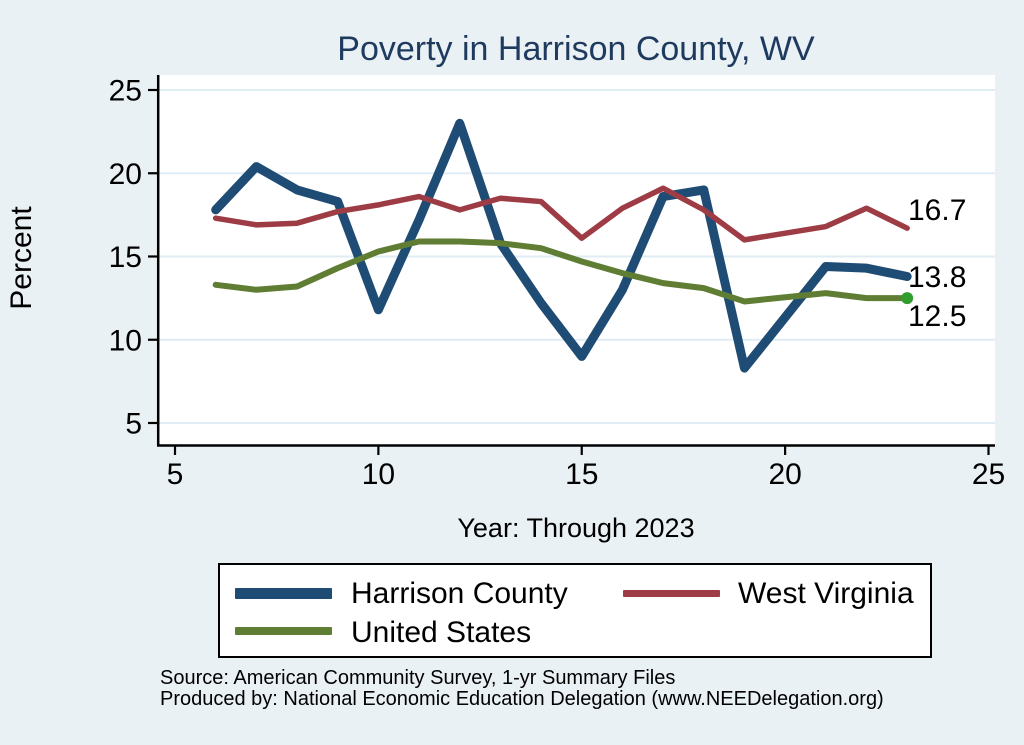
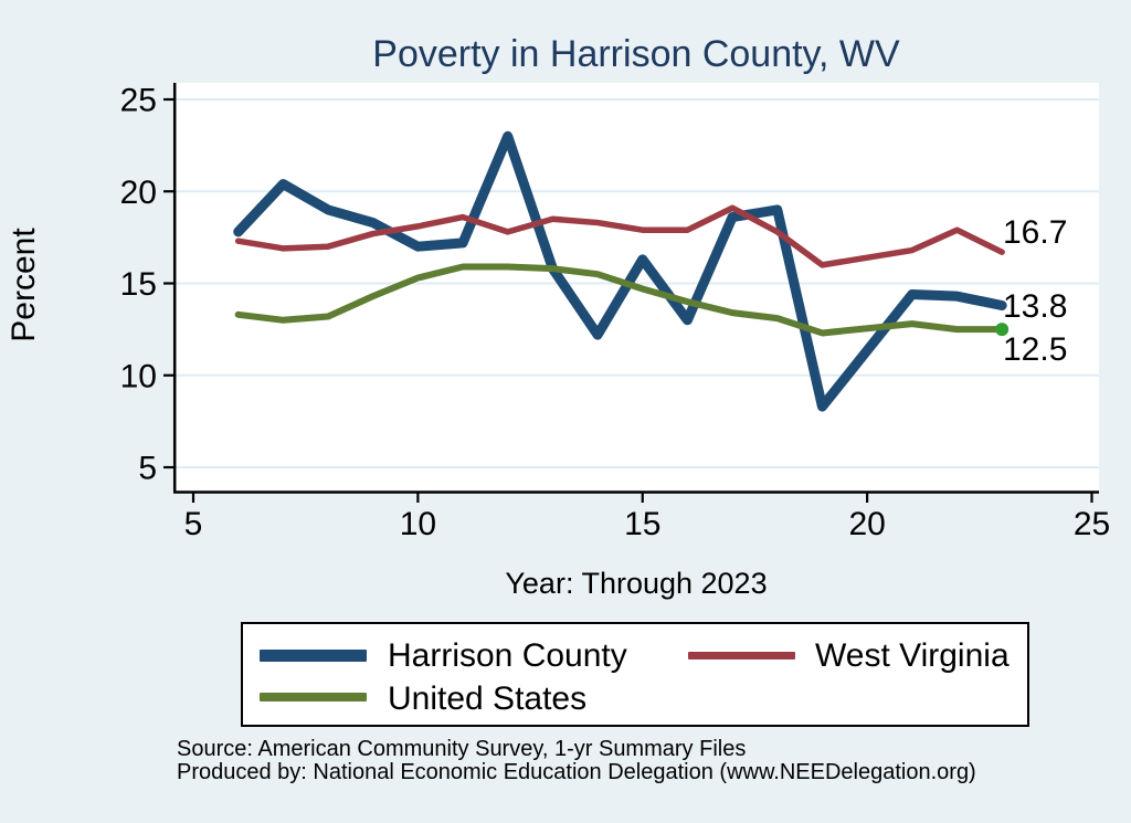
Harrison County/10: 11.8 -> 17.0
Harrison County/15: 9.0 -> 16.3
West Virginia/15: 16.1 -> 17.9
